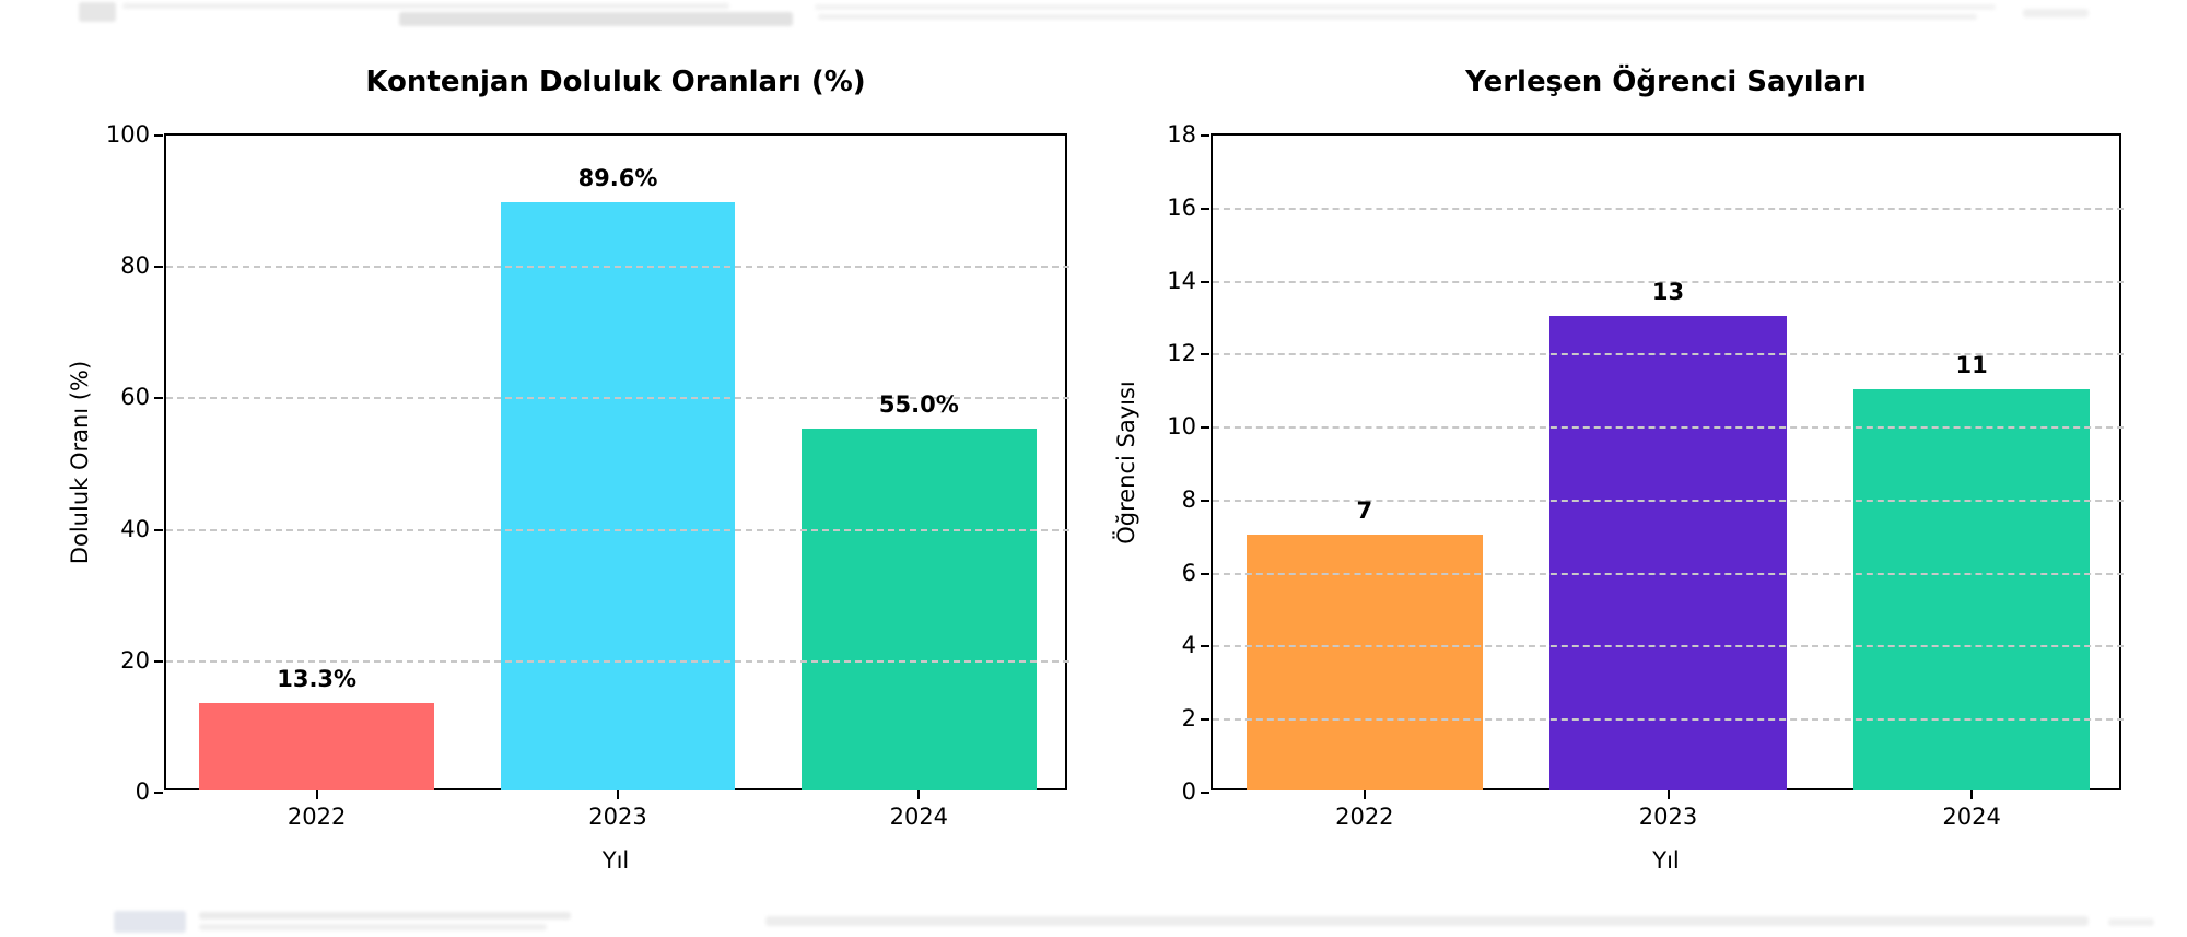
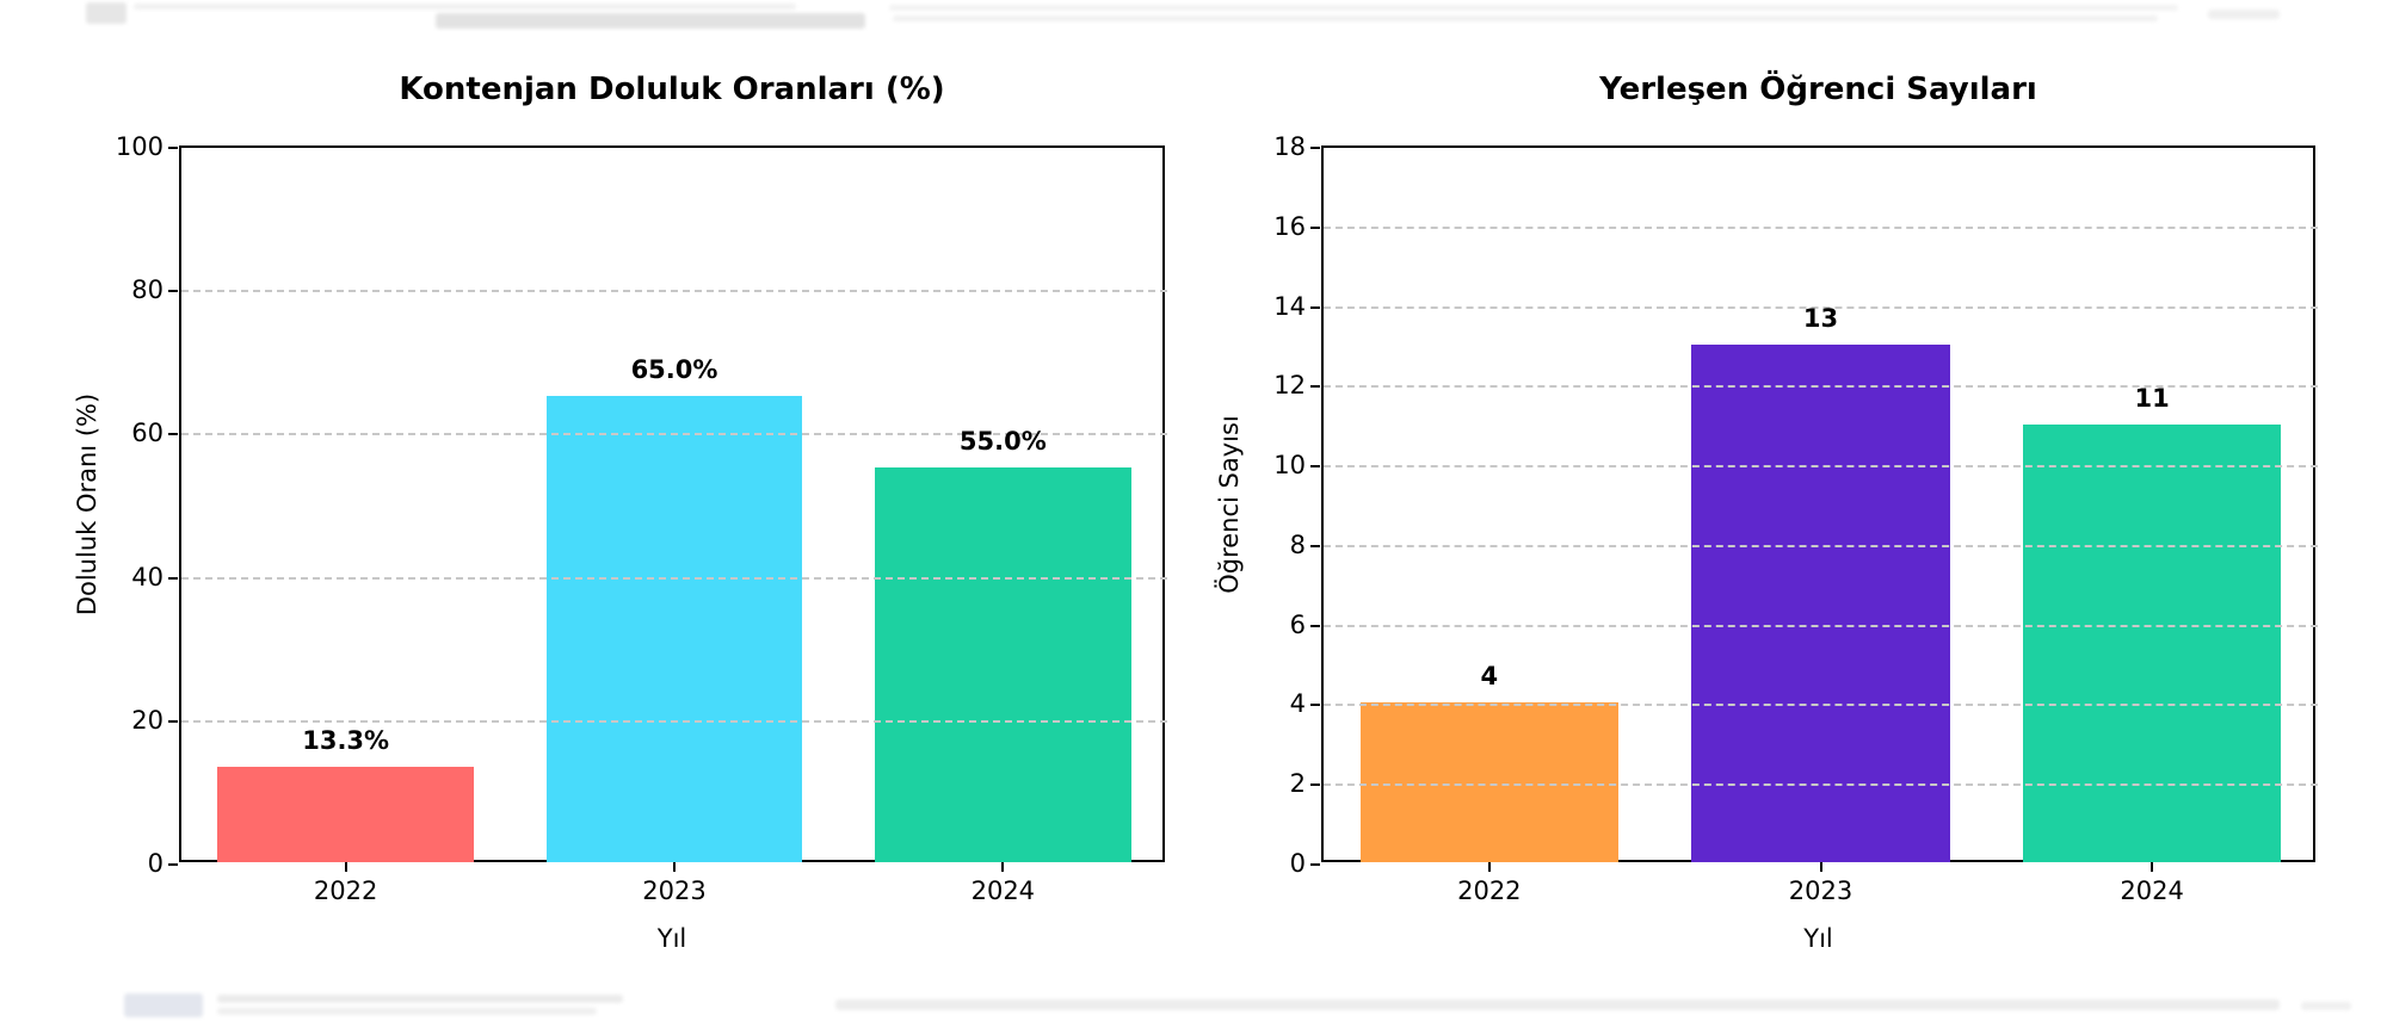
Kontenjan Doluluk Oranları (%)/2023: 89.6% -> 65.0%
Yerleşen Öğrenci Sayıları/2022: 7 -> 4
